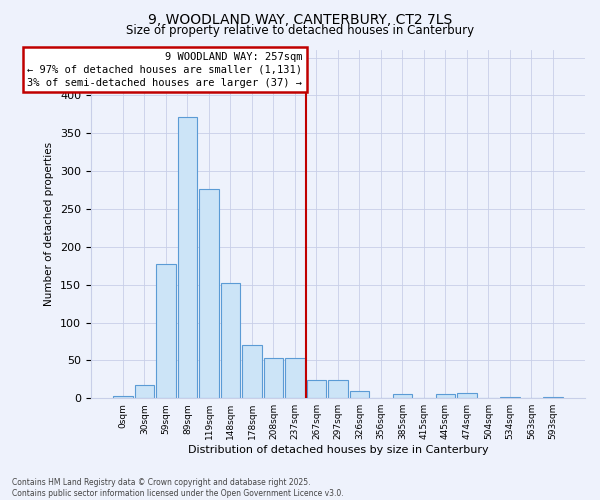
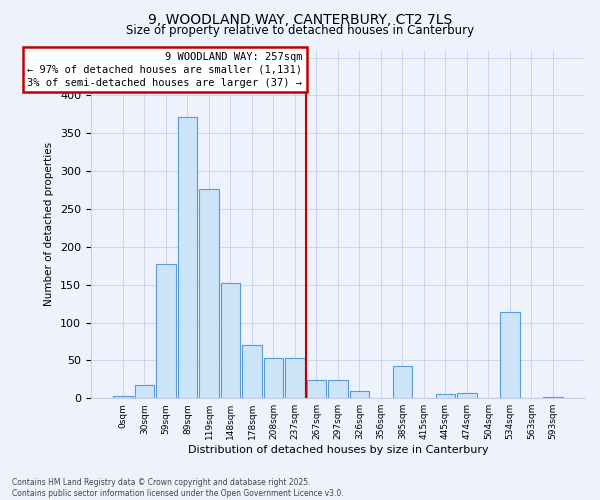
385sqm: 6 -> 42
534sqm: 2 -> 114
